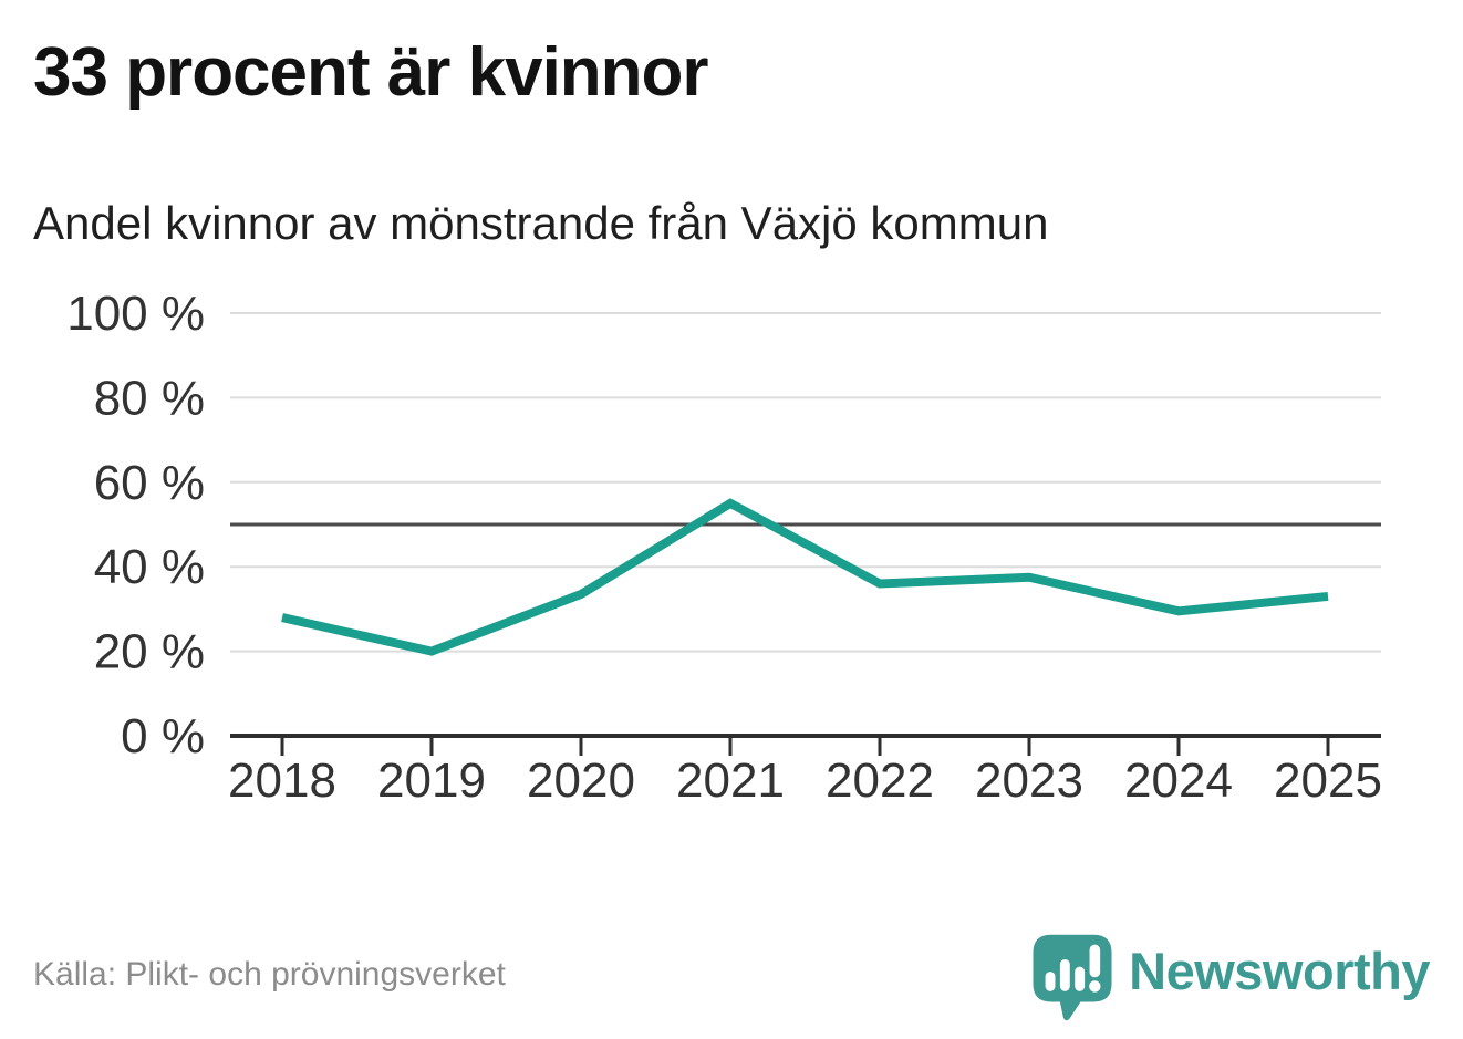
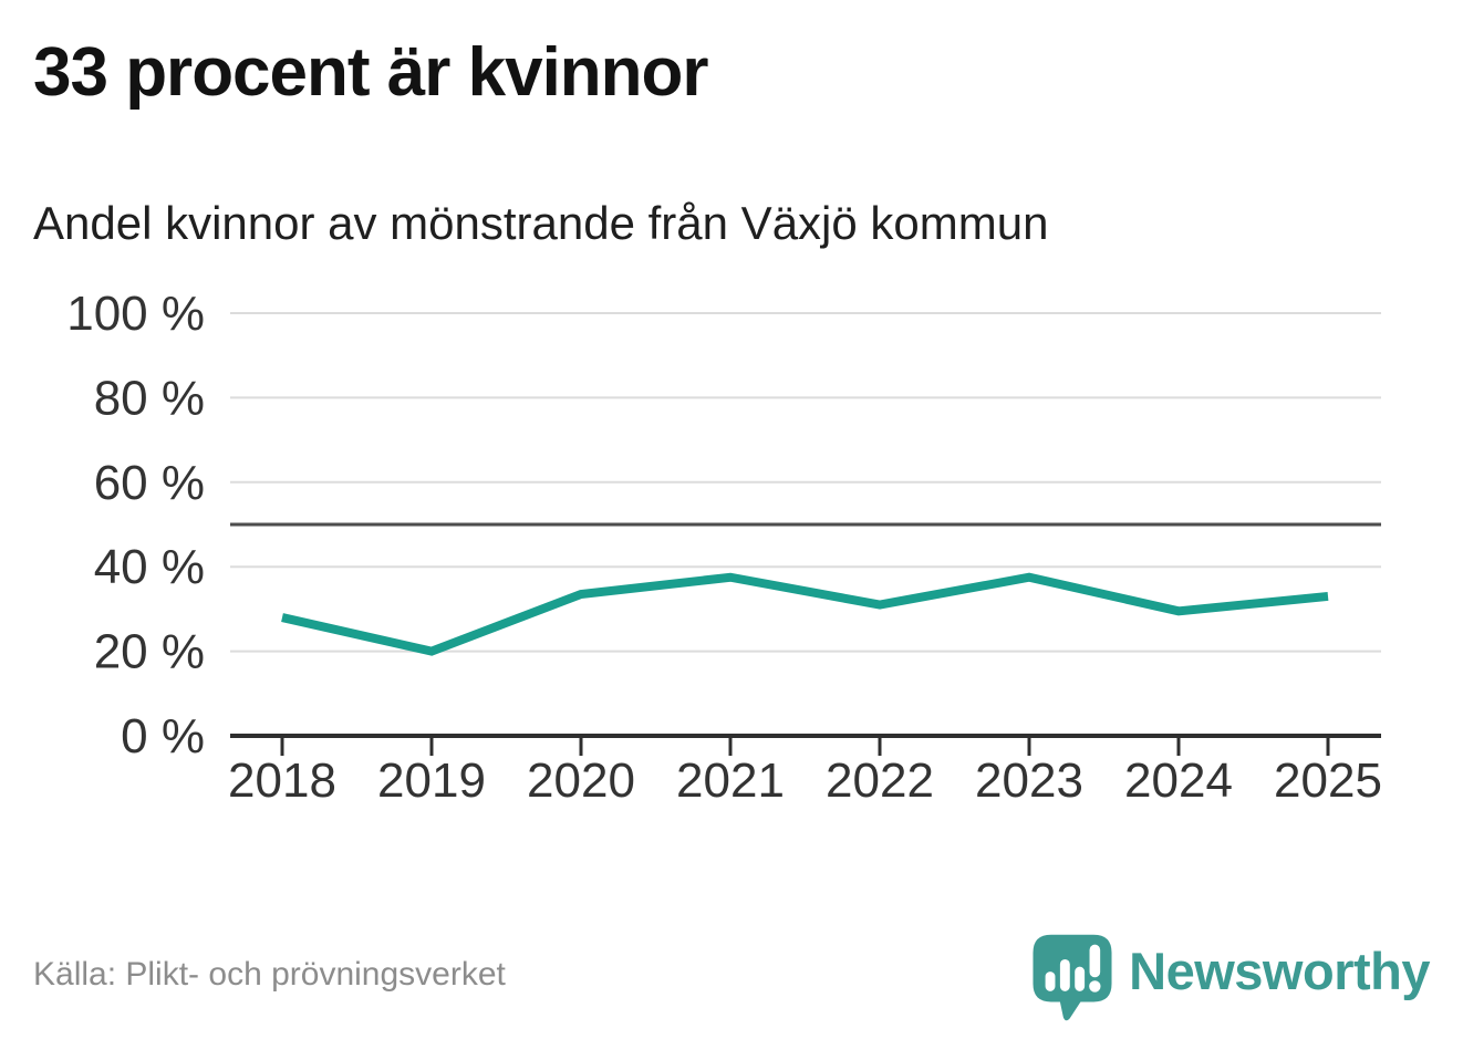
2021: 55% -> 38%
2022: 36% -> 31%
